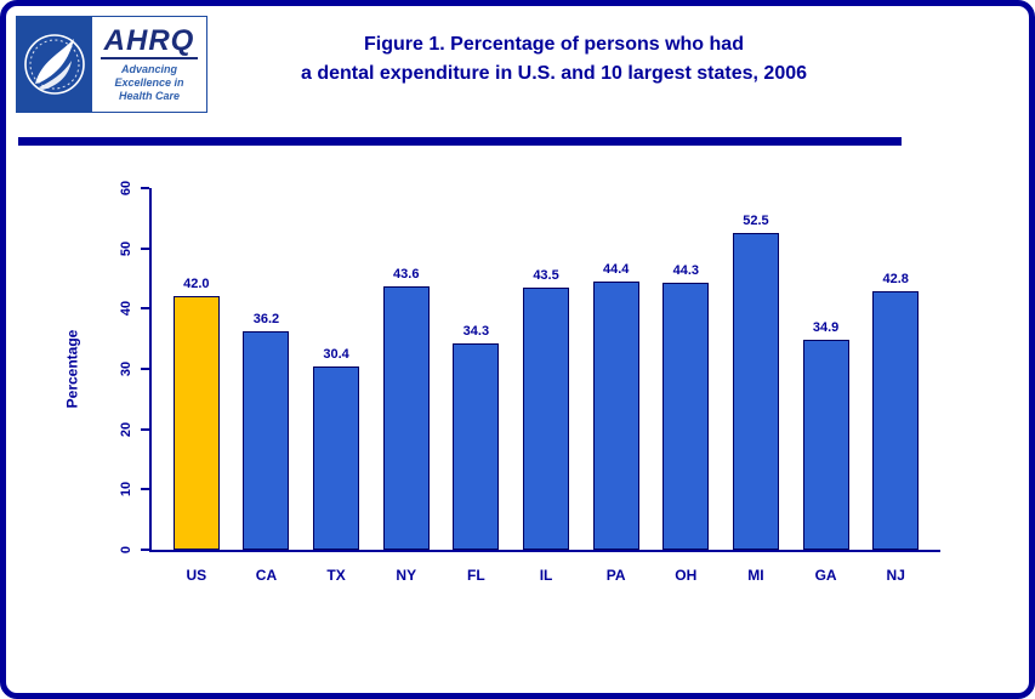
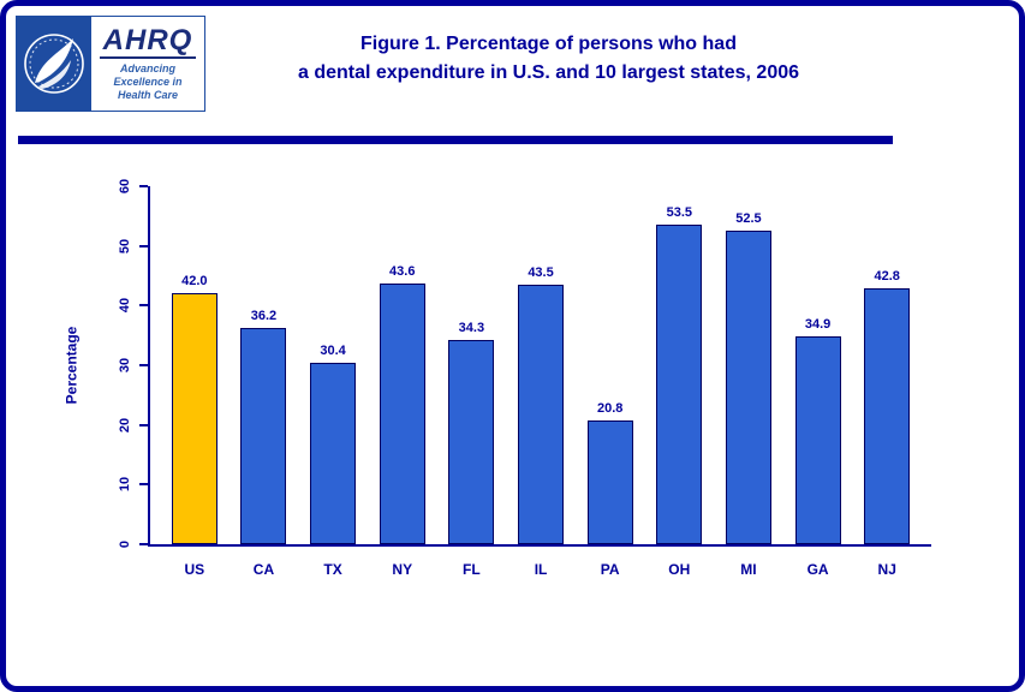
PA: 44.4 -> 20.8
OH: 44.3 -> 53.5
